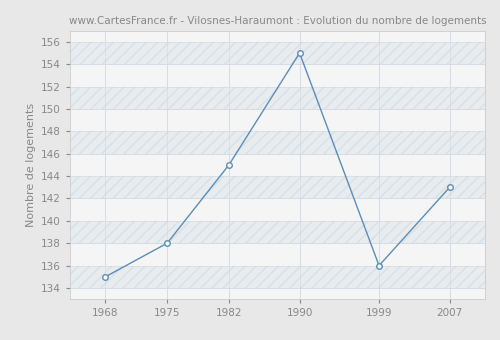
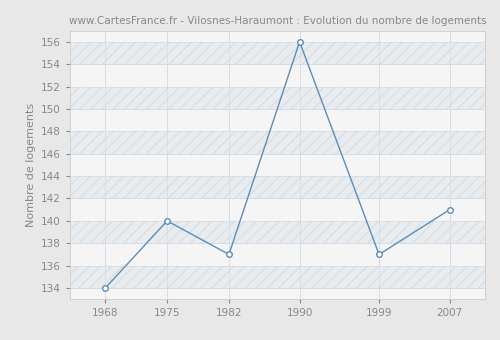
1968: 135 -> 134
1975: 138 -> 140
1982: 145 -> 137
1990: 155 -> 156
1999: 136 -> 137
2007: 143 -> 141
